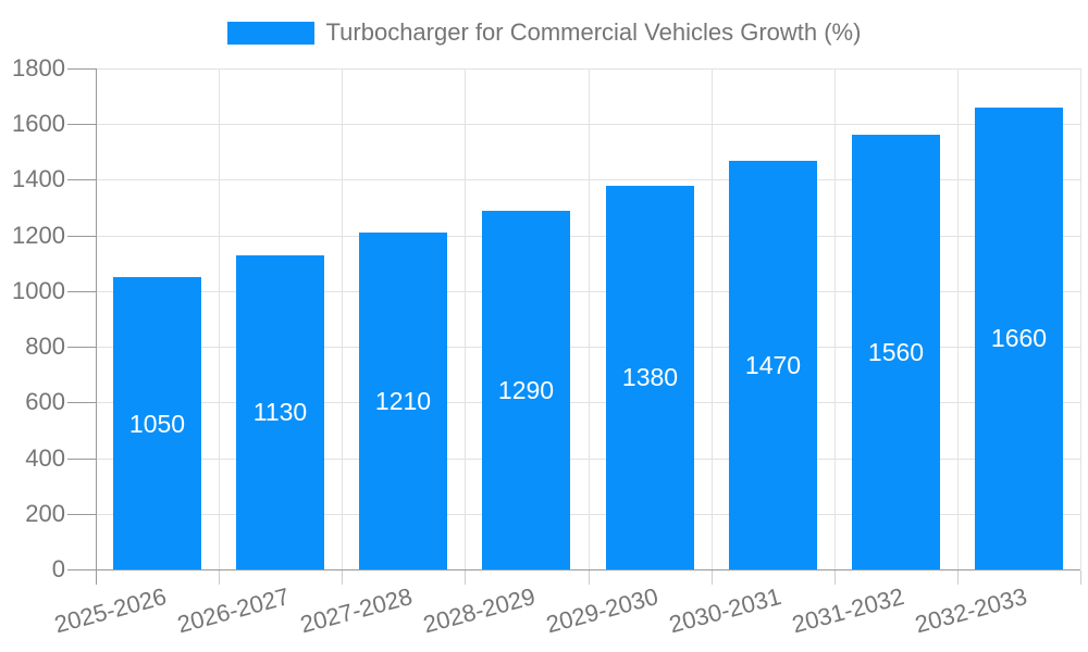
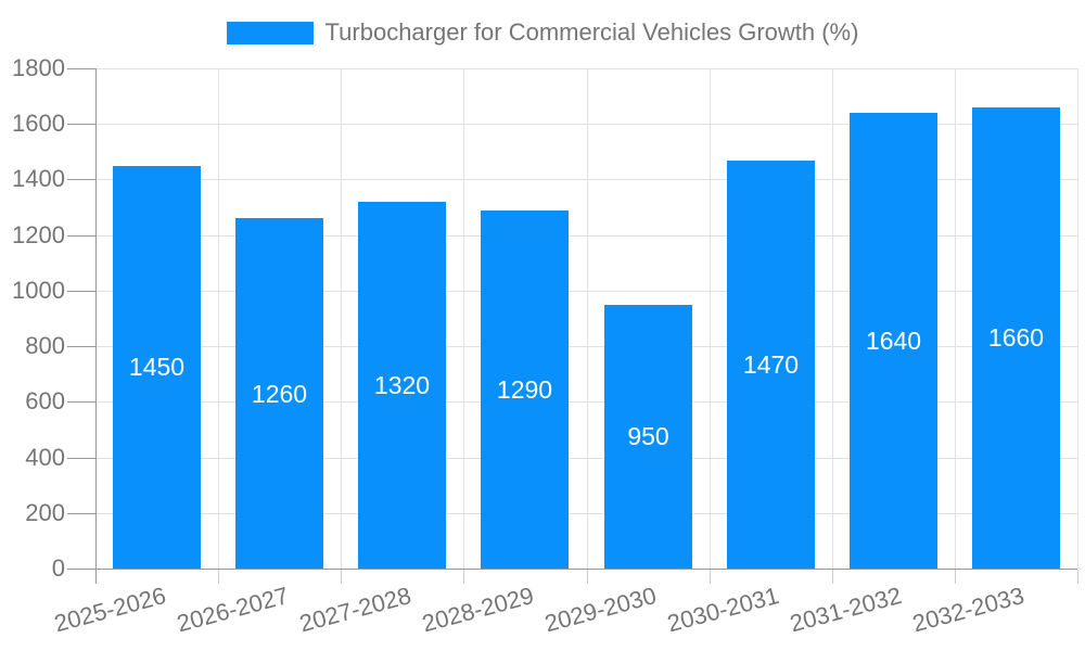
2025-2026: 1050 -> 1450
2026-2027: 1130 -> 1260
2027-2028: 1210 -> 1320
2029-2030: 1380 -> 950
2031-2032: 1560 -> 1640
